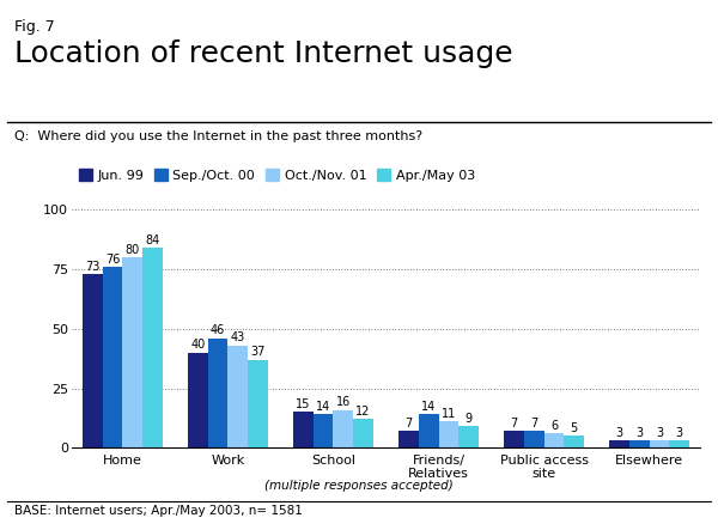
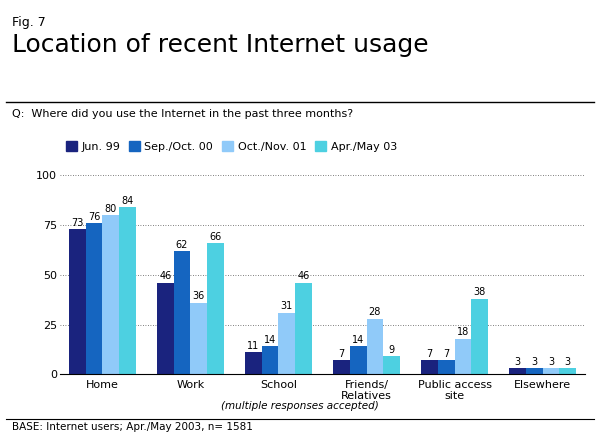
Jun. 99/Work: 40 -> 46
Sep./Oct. 00/Work: 46 -> 62
Oct./Nov. 01/Work: 43 -> 36
Apr./May 03/Work: 37 -> 66
Jun. 99/School: 15 -> 11
Oct./Nov. 01/School: 16 -> 31
Apr./May 03/School: 12 -> 46
Oct./Nov. 01/Friends/ Relatives: 11 -> 28
Oct./Nov. 01/Public access site: 6 -> 18
Apr./May 03/Public access site: 5 -> 38
